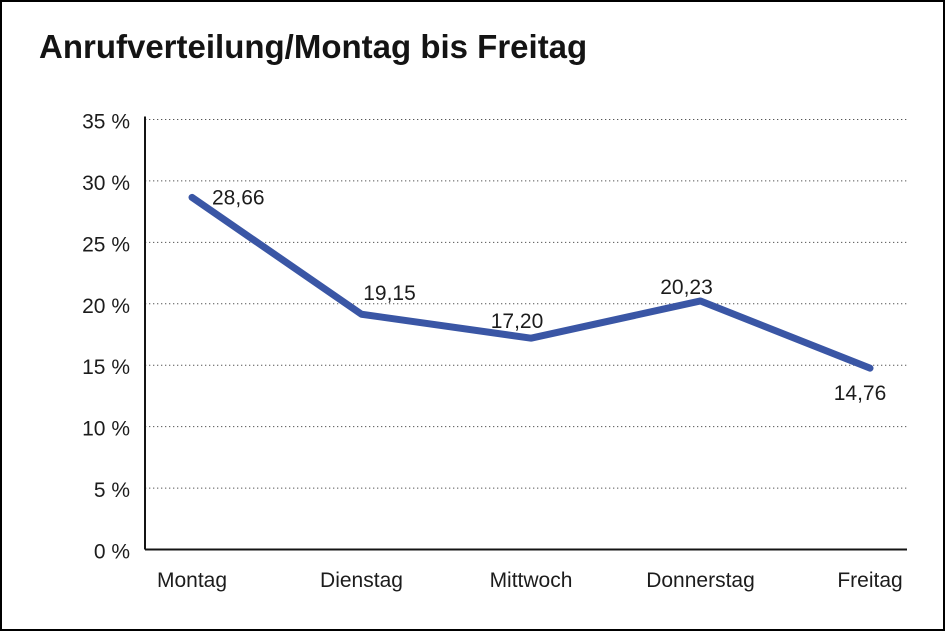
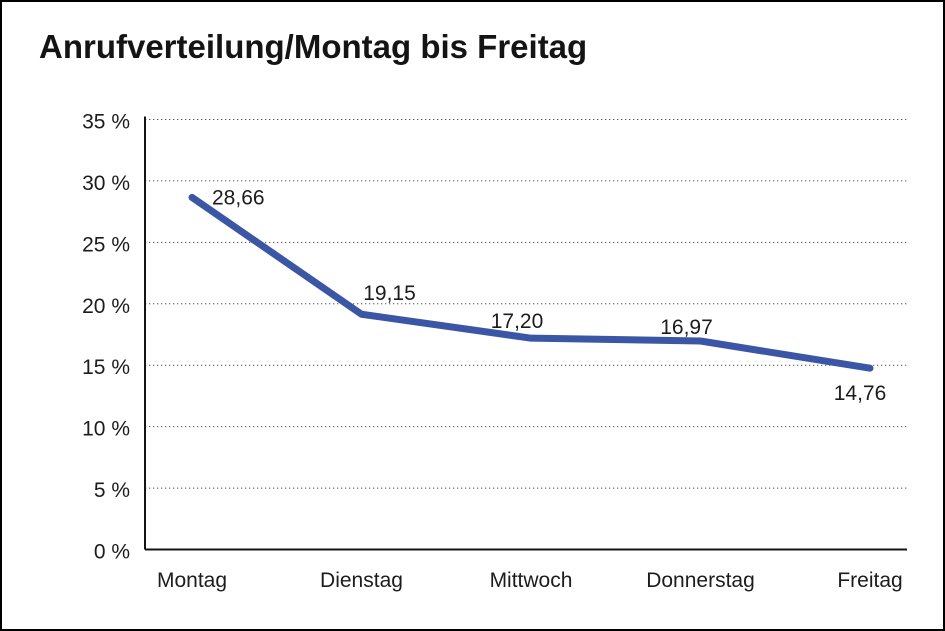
Donnerstag: 20,23 -> 16,97
